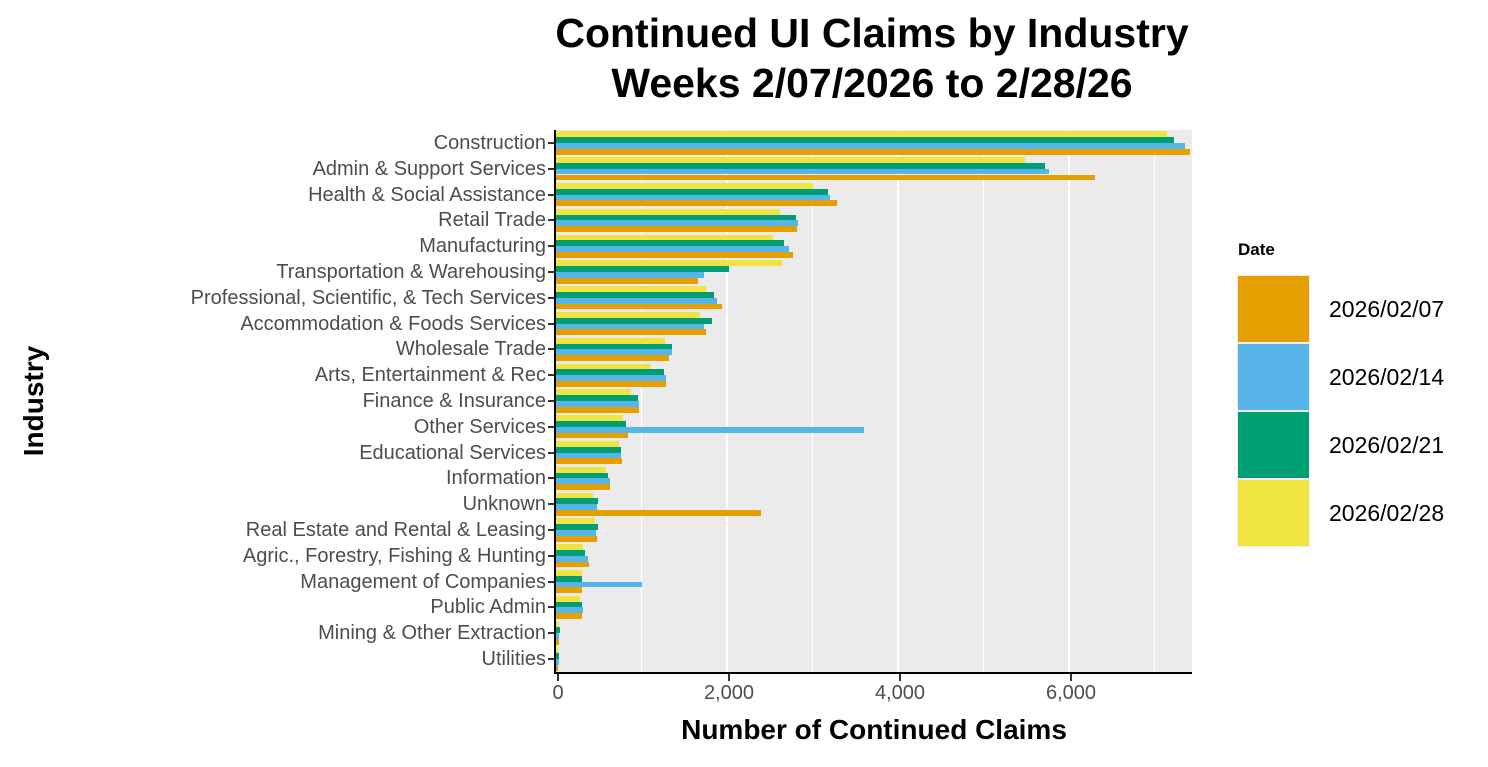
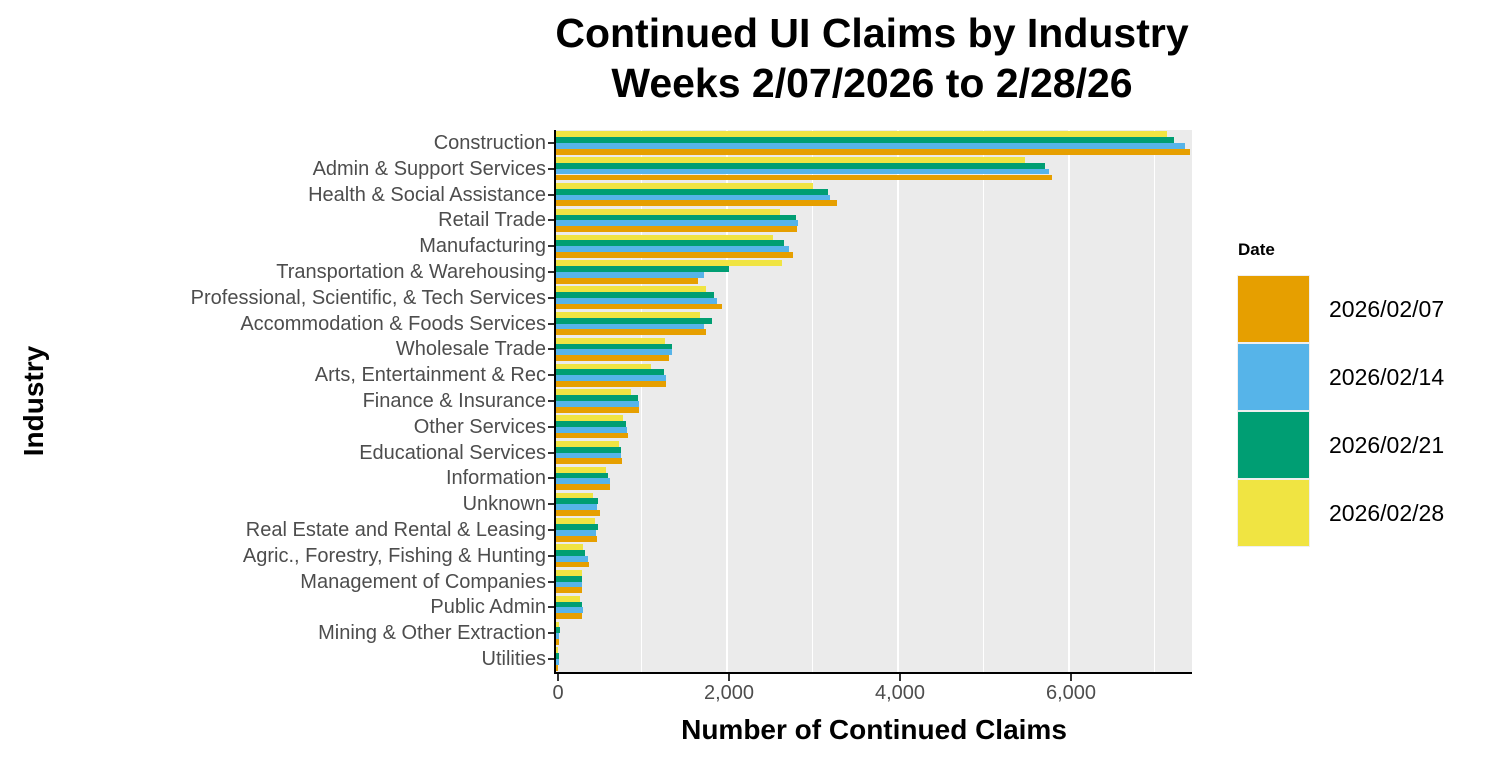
2026/02/07/Admin & Support Services: 6300 -> 5800
2026/02/14/Other Services: 3600 -> 800
2026/02/07/Unknown: 2400 -> 500
2026/02/14/Management of Companies: 1000 -> 300
